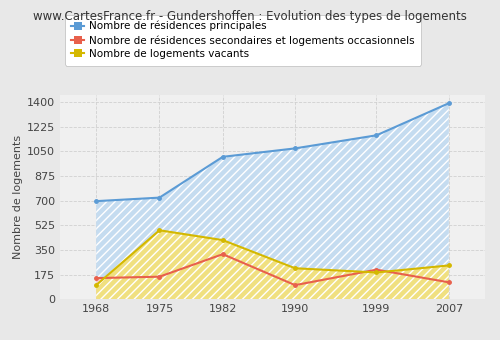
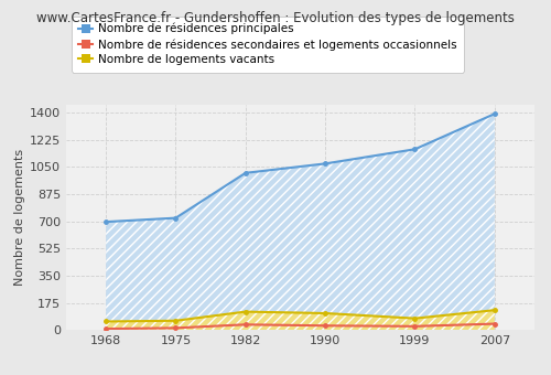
Nombre de résidences secondaires et logements occasionnels/1968: 150 -> 10
Nombre de logements vacants/1968: 100 -> 60
Nombre de résidences secondaires et logements occasionnels/1975: 160 -> 10
Nombre de logements vacants/1975: 490 -> 60
Nombre de résidences secondaires et logements occasionnels/1982: 320 -> 40
Nombre de logements vacants/1982: 420 -> 120
Nombre de résidences secondaires et logements occasionnels/1990: 100 -> 30
Nombre de logements vacants/1990: 220 -> 110
Nombre de résidences secondaires et logements occasionnels/1999: 210 -> 20
Nombre de logements vacants/1999: 190 -> 80
Nombre de résidences secondaires et logements occasionnels/2007: 120 -> 40
Nombre de logements vacants/2007: 240 -> 130
